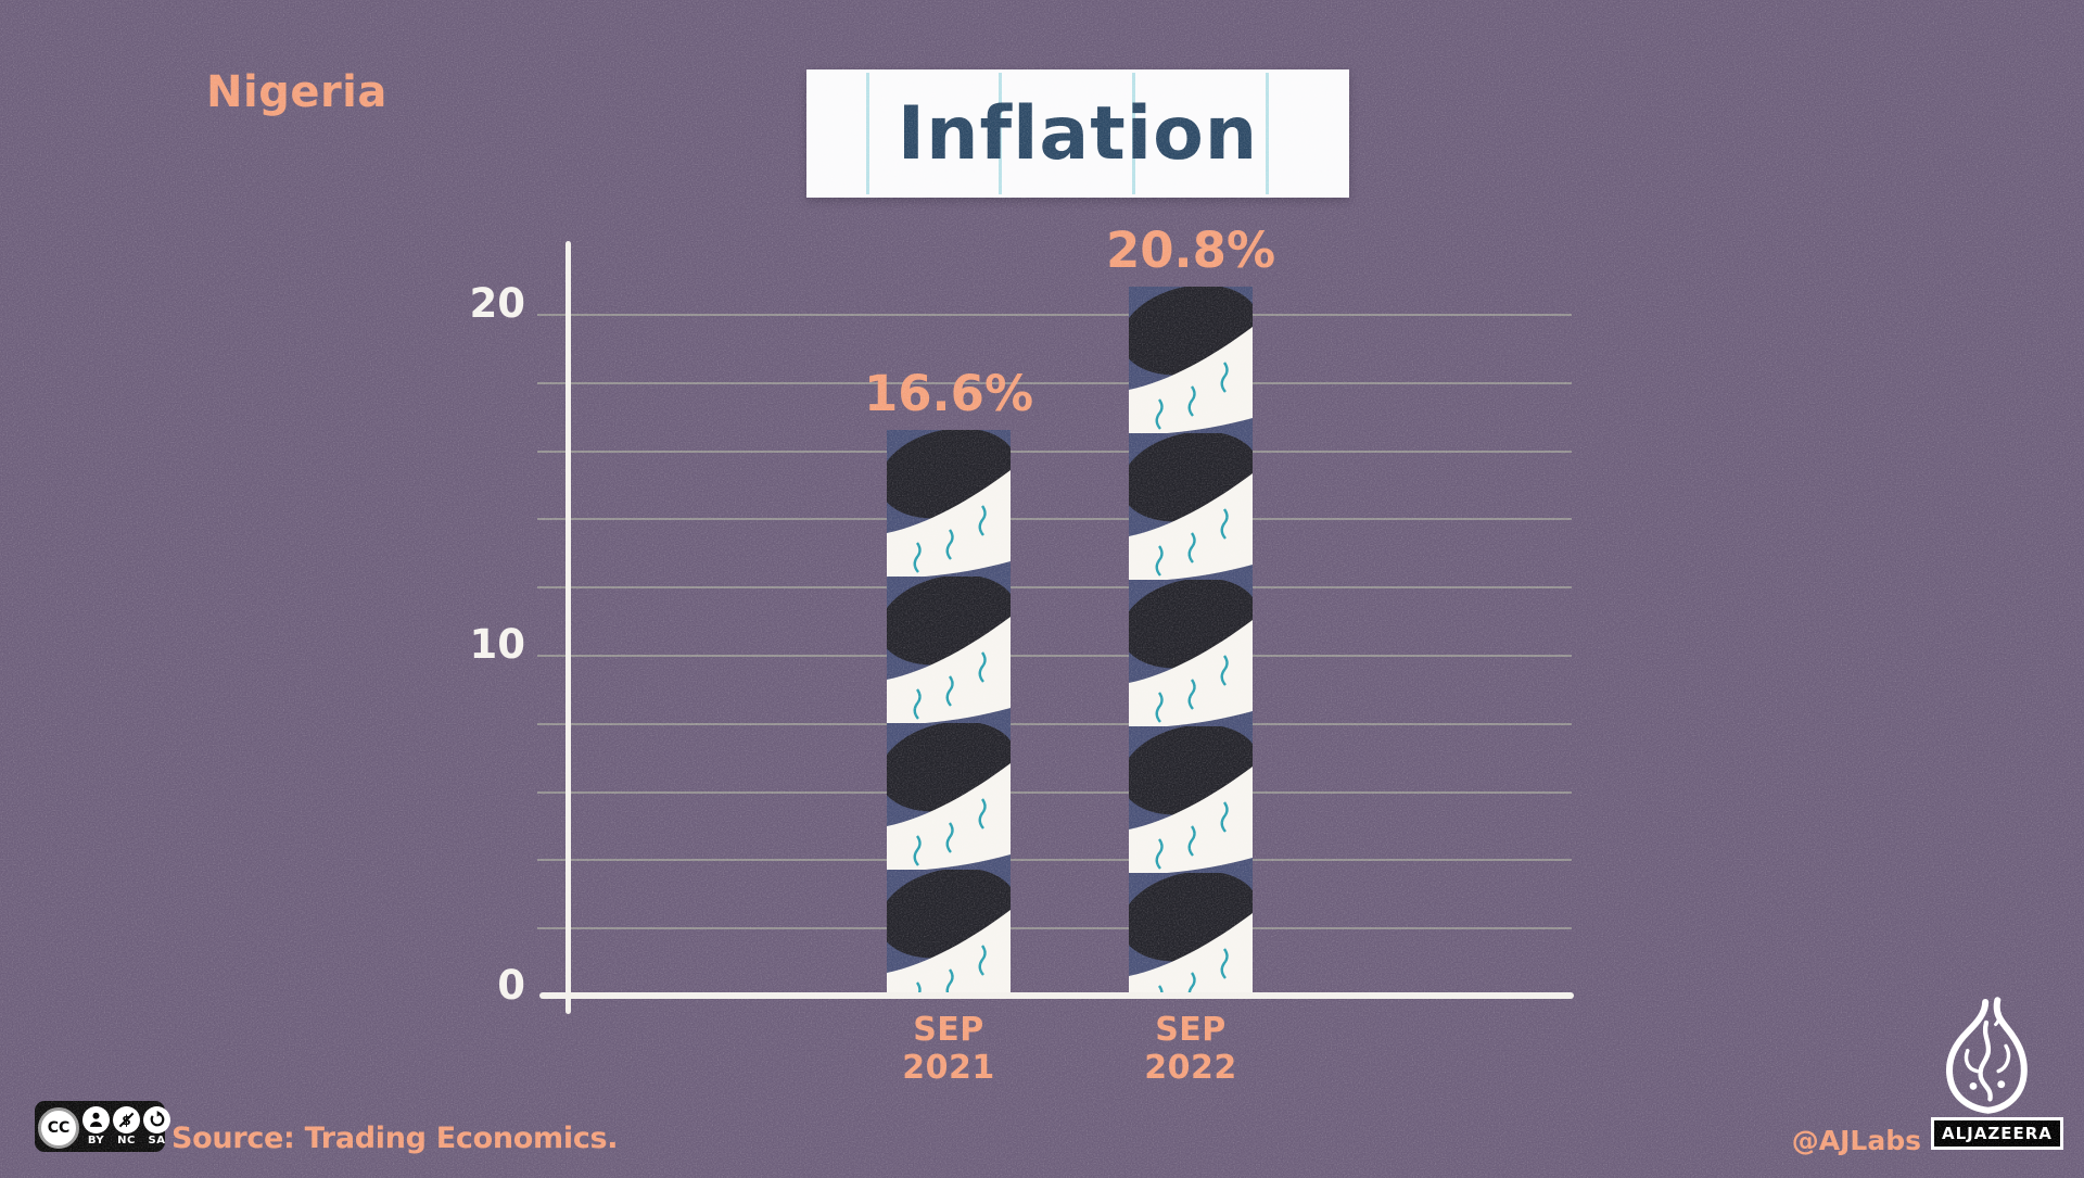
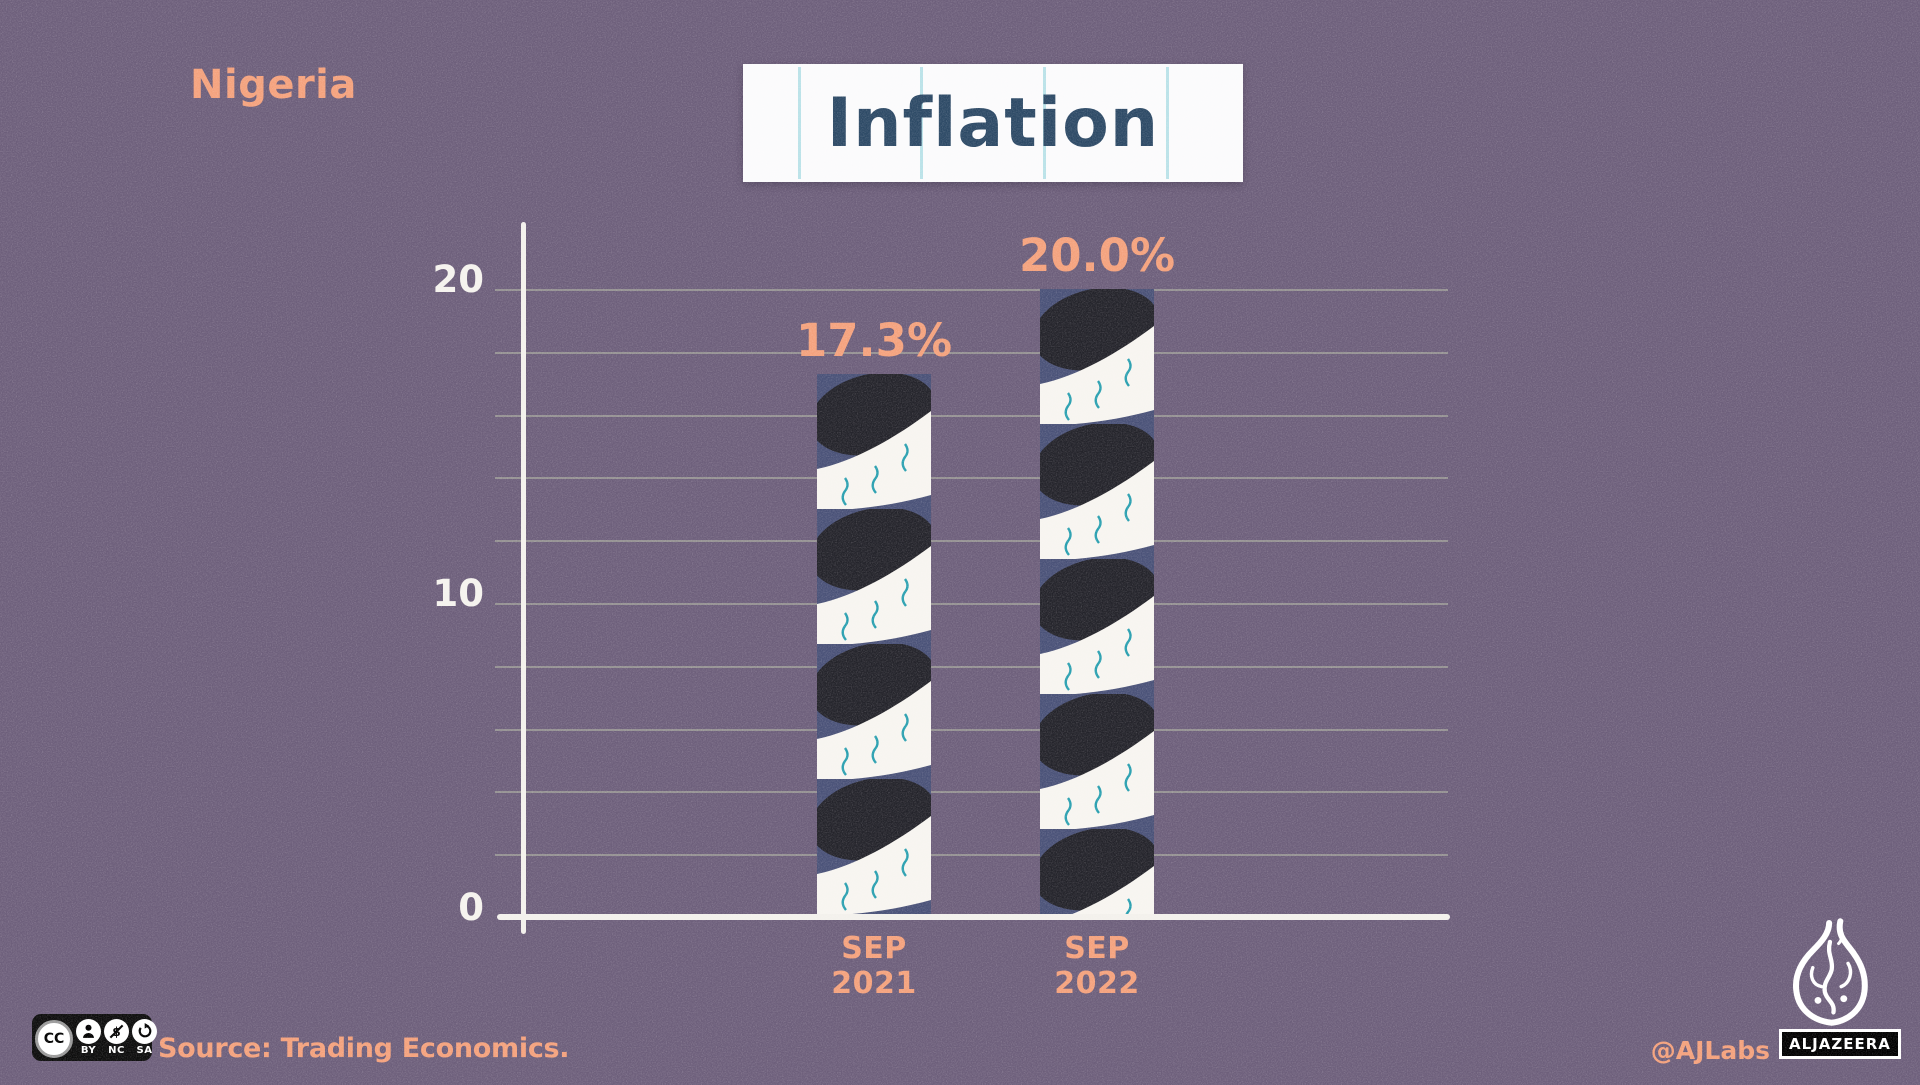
SEP 2021: 16.6% -> 17.3%
SEP 2022: 20.8% -> 20.0%
